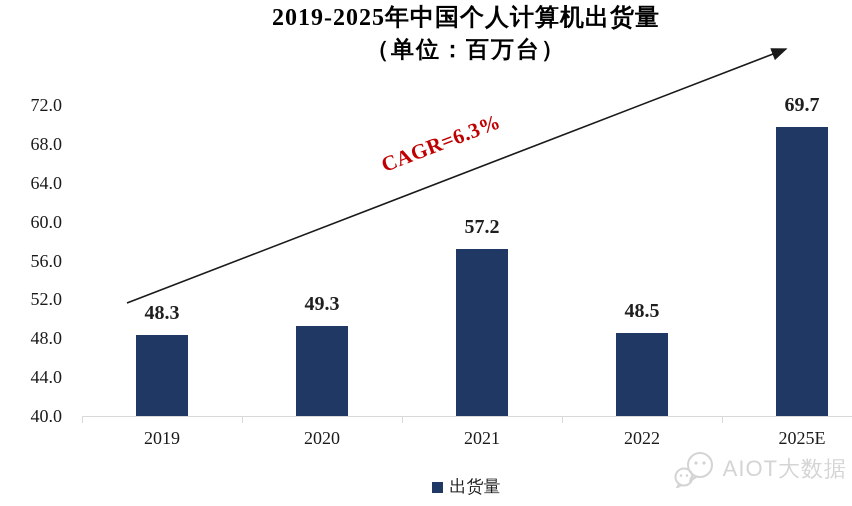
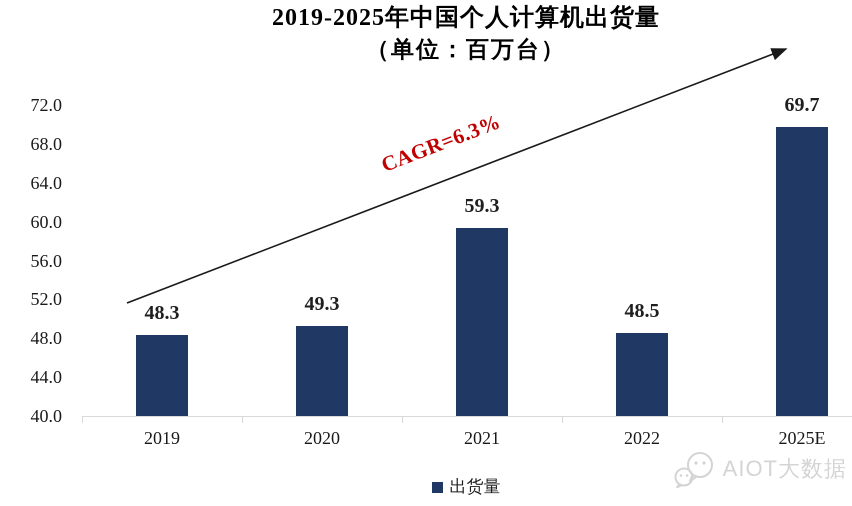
2021: 57.2 -> 59.3
